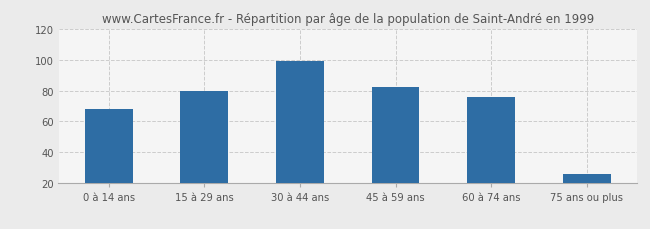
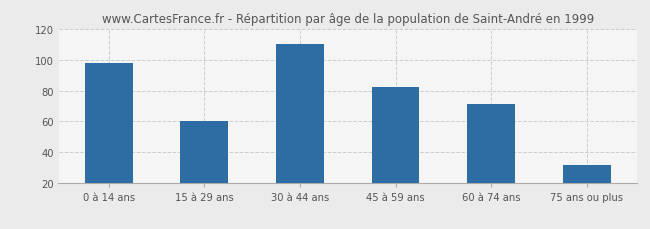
0 à 14 ans: 68 -> 98
15 à 29 ans: 80 -> 60
30 à 44 ans: 99 -> 110
60 à 74 ans: 76 -> 71
75 ans ou plus: 26 -> 32
